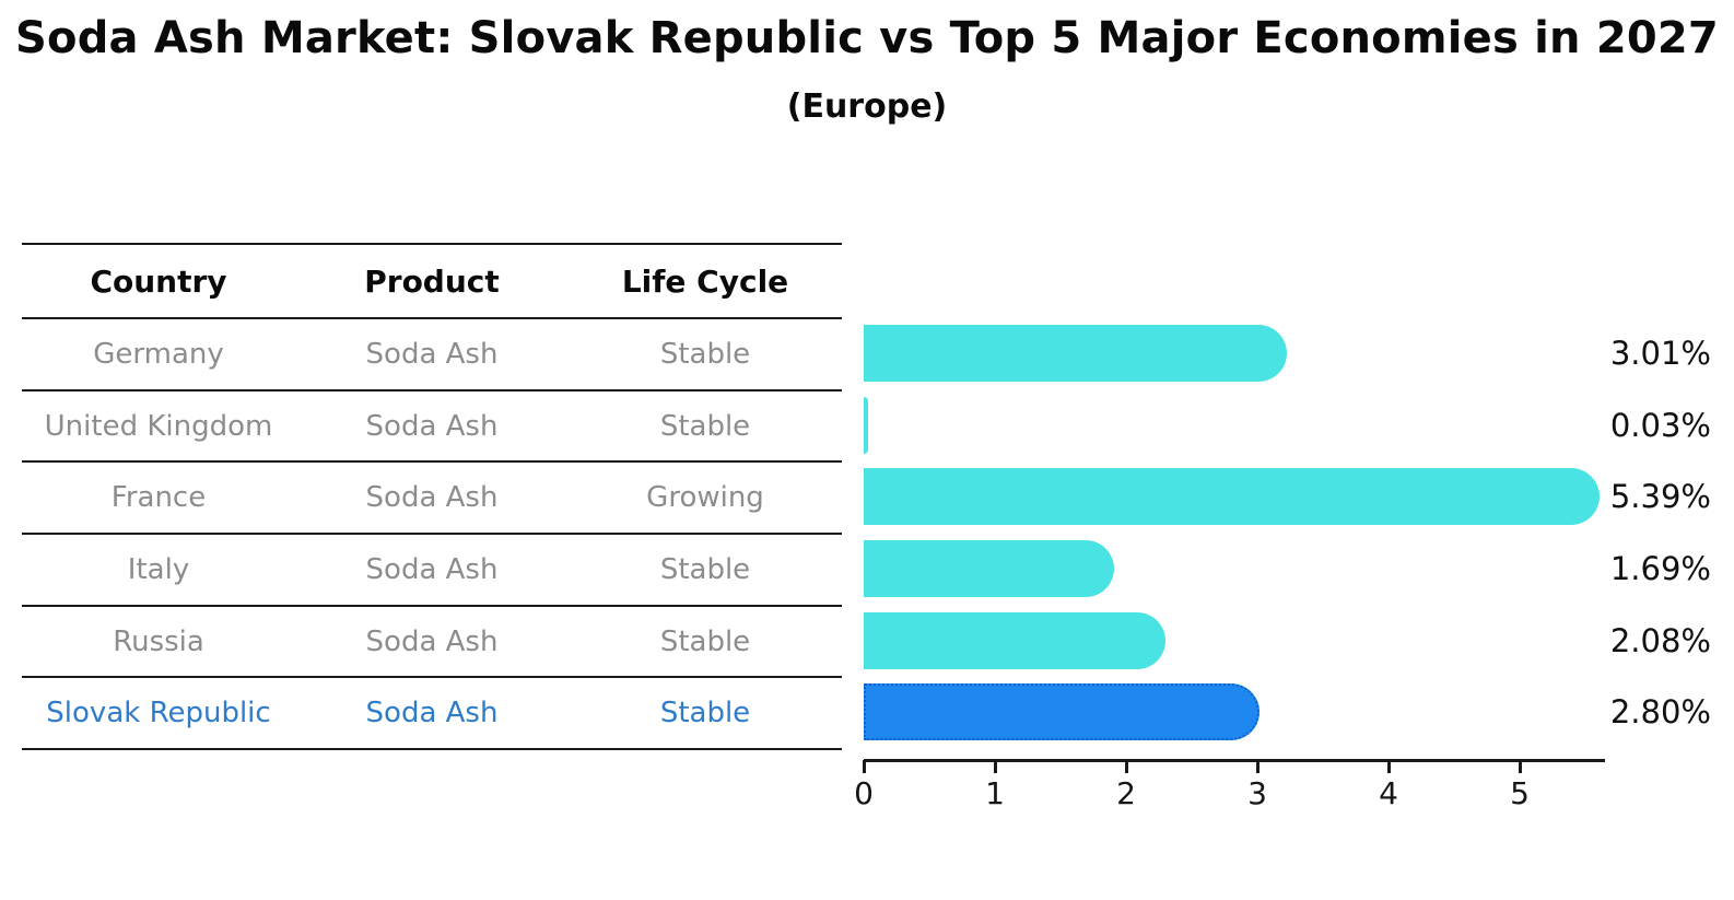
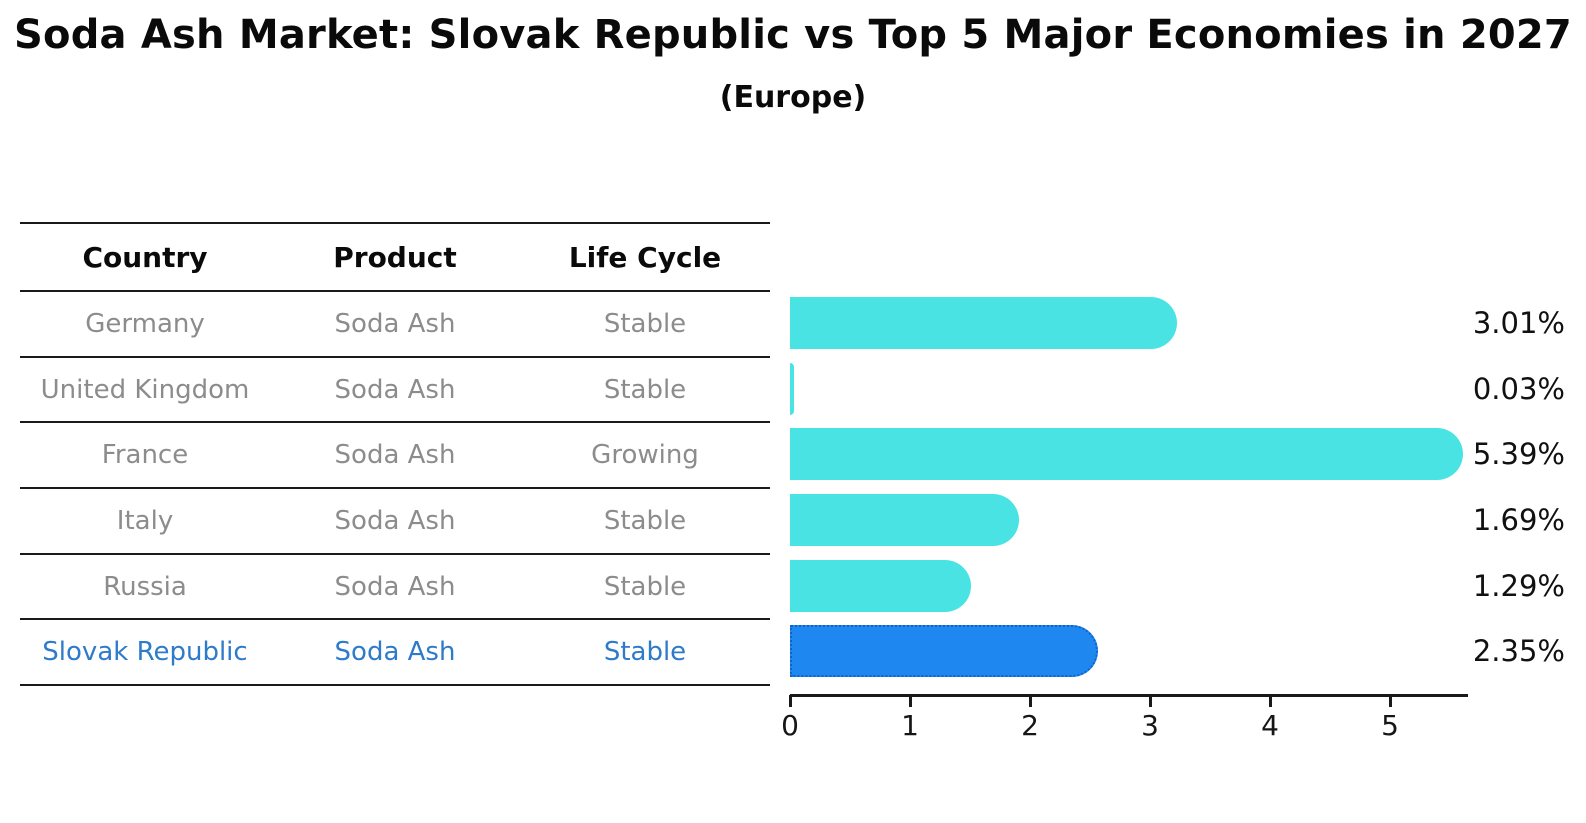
Russia: 2.08% -> 1.29%
Slovak Republic: 2.80% -> 2.35%
